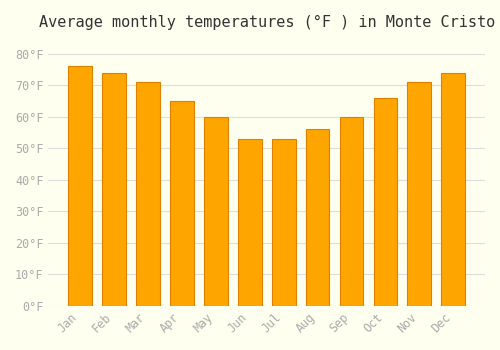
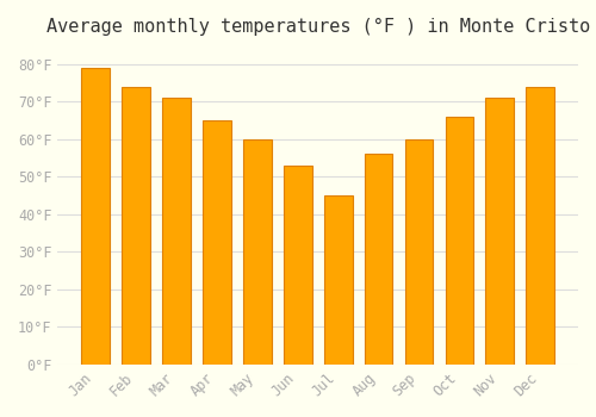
Jan: 76°F -> 79°F
Jul: 53°F -> 45°F
